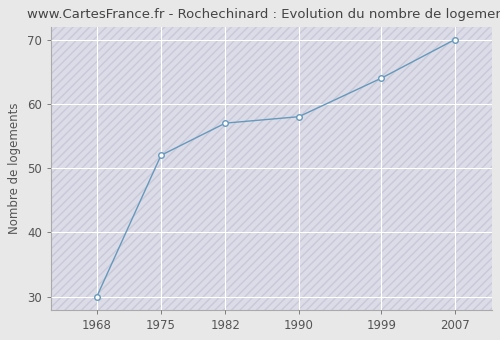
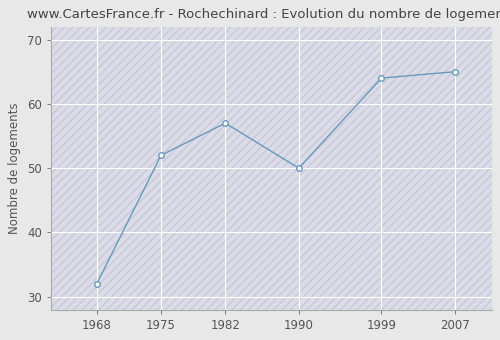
1968: 30 -> 32
1990: 58 -> 50
2007: 70 -> 65
